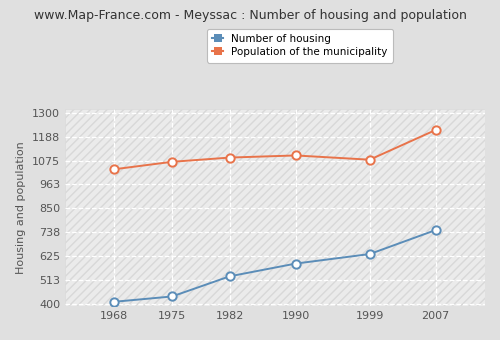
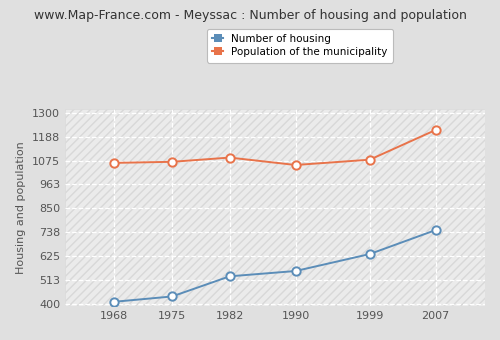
Population of the municipality/1968: 1035 -> 1065
Number of housing/1990: 590 -> 555
Population of the municipality/1990: 1100 -> 1055
